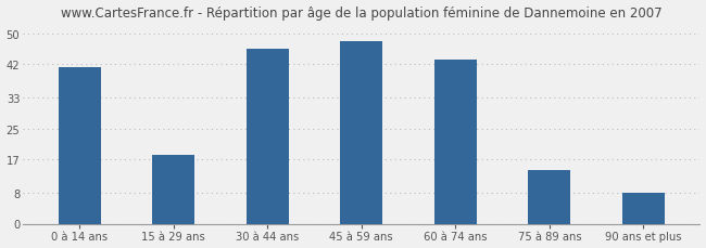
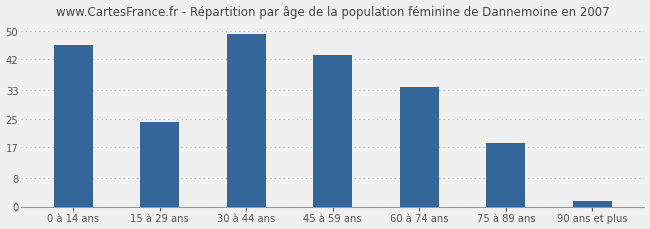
0 à 14 ans: 41.0 -> 46.0
15 à 29 ans: 18.0 -> 24.0
30 à 44 ans: 46.0 -> 49.0
45 à 59 ans: 48.0 -> 43.0
60 à 74 ans: 43.0 -> 34.0
75 à 89 ans: 14.0 -> 18.0
90 ans et plus: 8.0 -> 1.5
